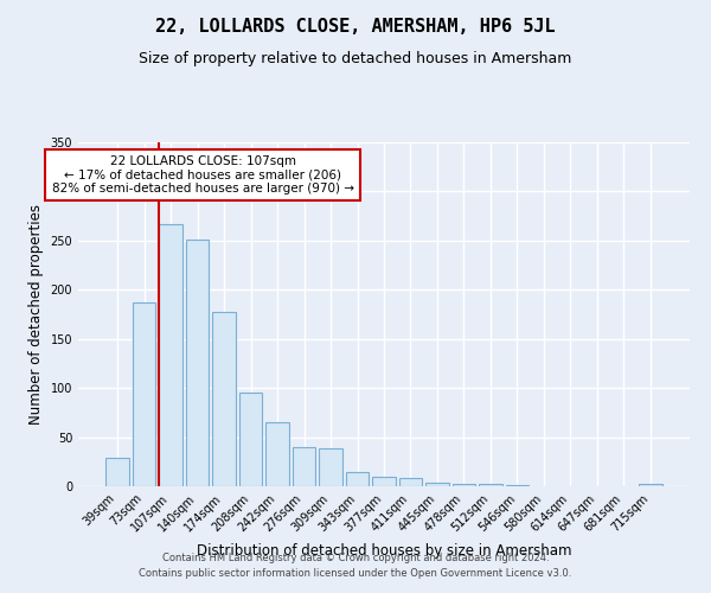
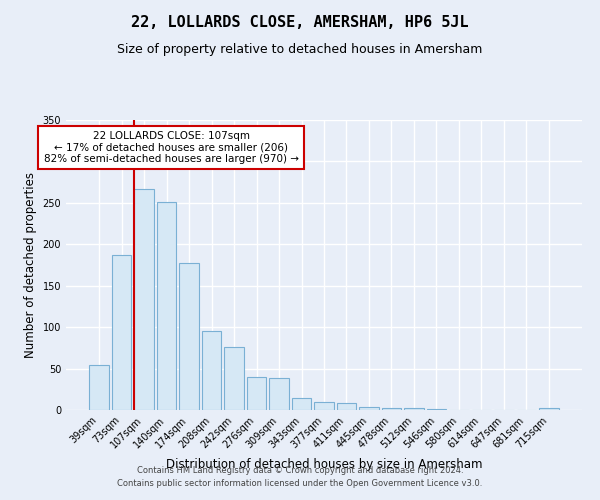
39sqm: 29 -> 54
242sqm: 65 -> 76
